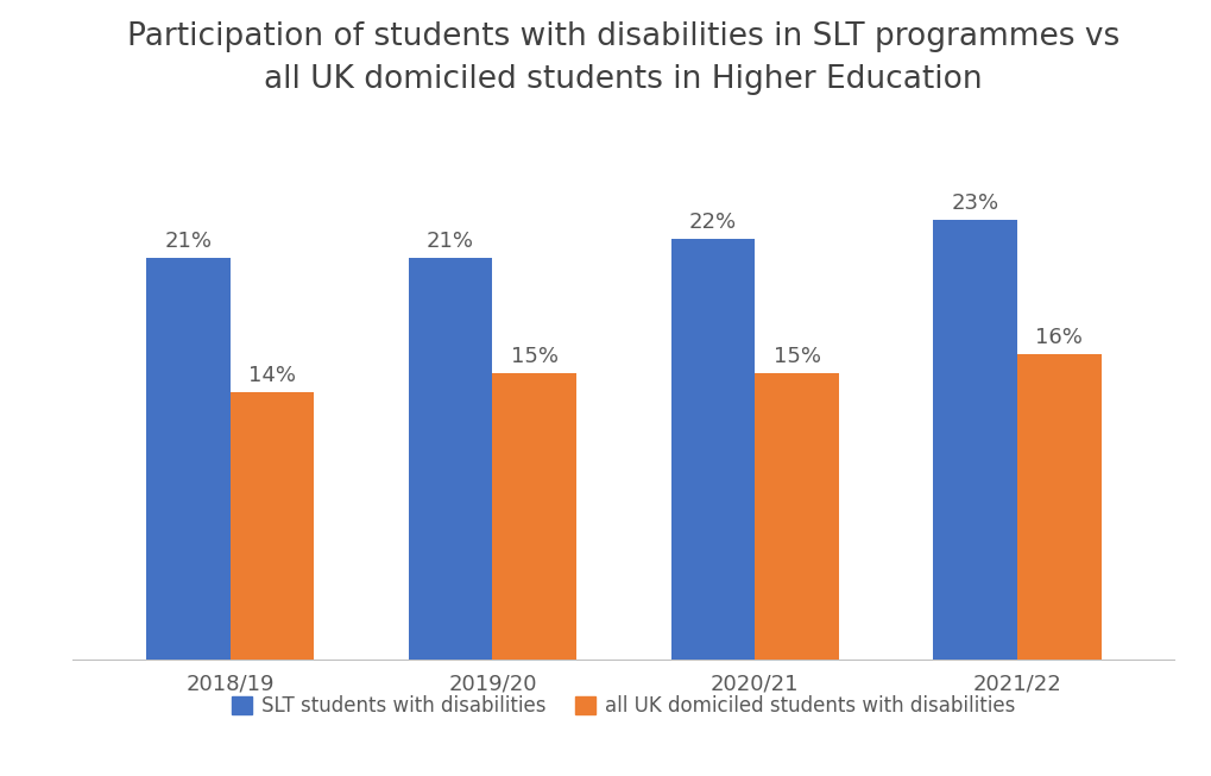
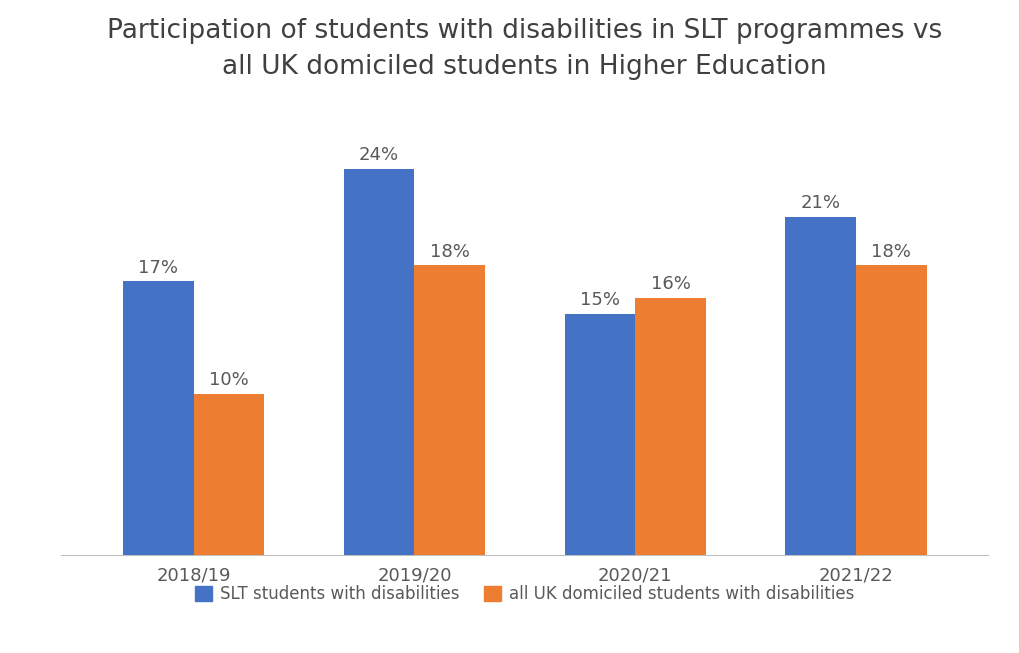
SLT students with disabilities/2018/19: 21% -> 17%
all UK domiciled students with disabilities/2018/19: 14% -> 10%
SLT students with disabilities/2019/20: 21% -> 24%
all UK domiciled students with disabilities/2019/20: 15% -> 18%
SLT students with disabilities/2020/21: 22% -> 15%
all UK domiciled students with disabilities/2020/21: 15% -> 16%
SLT students with disabilities/2021/22: 23% -> 21%
all UK domiciled students with disabilities/2021/22: 16% -> 18%
